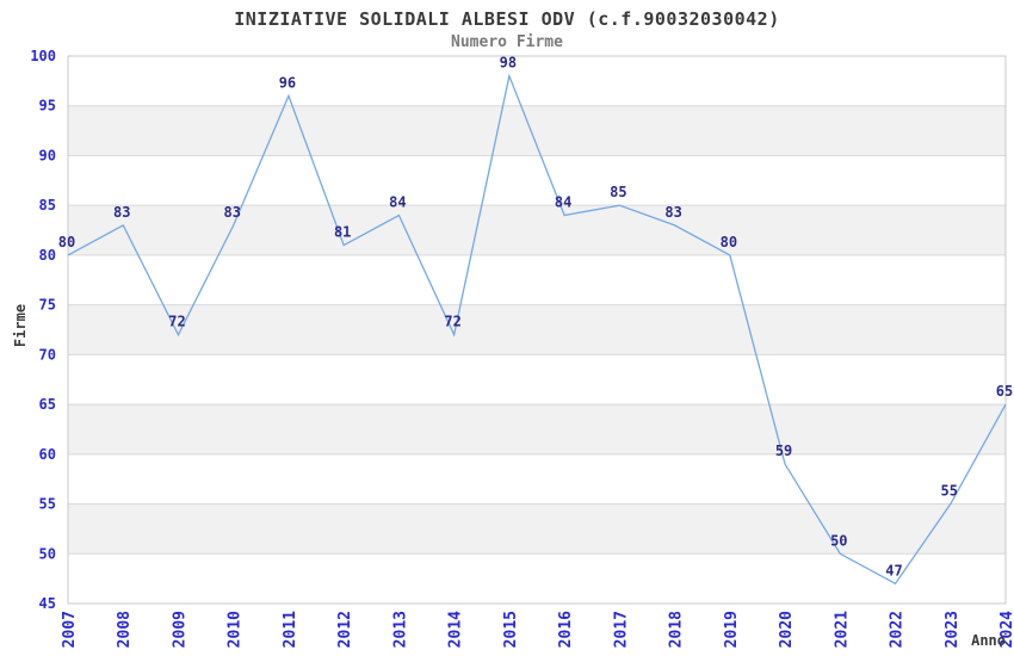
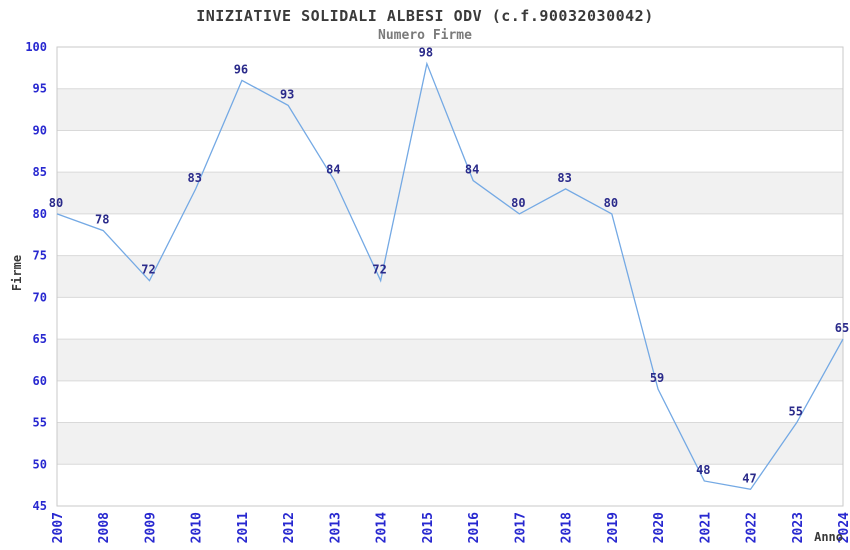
2008: 83 -> 78
2012: 81 -> 93
2017: 85 -> 80
2021: 50 -> 48
